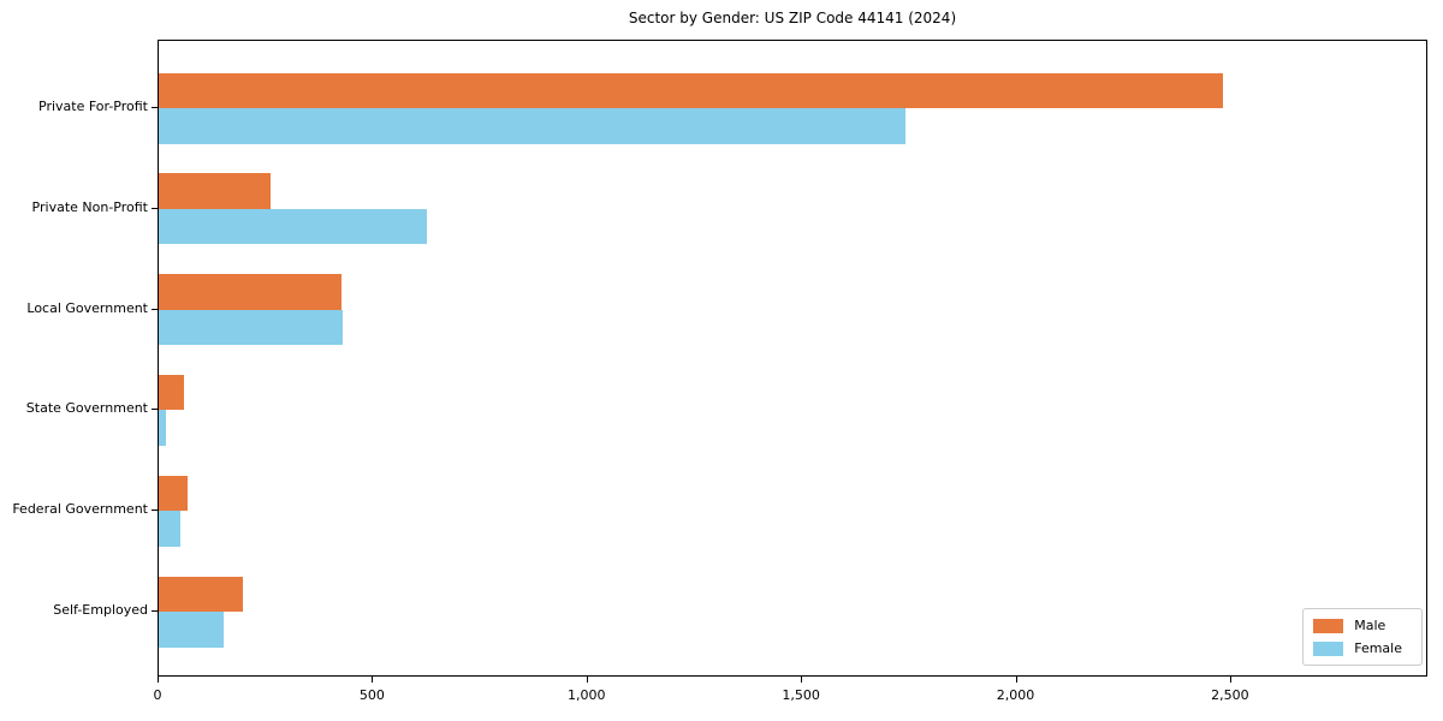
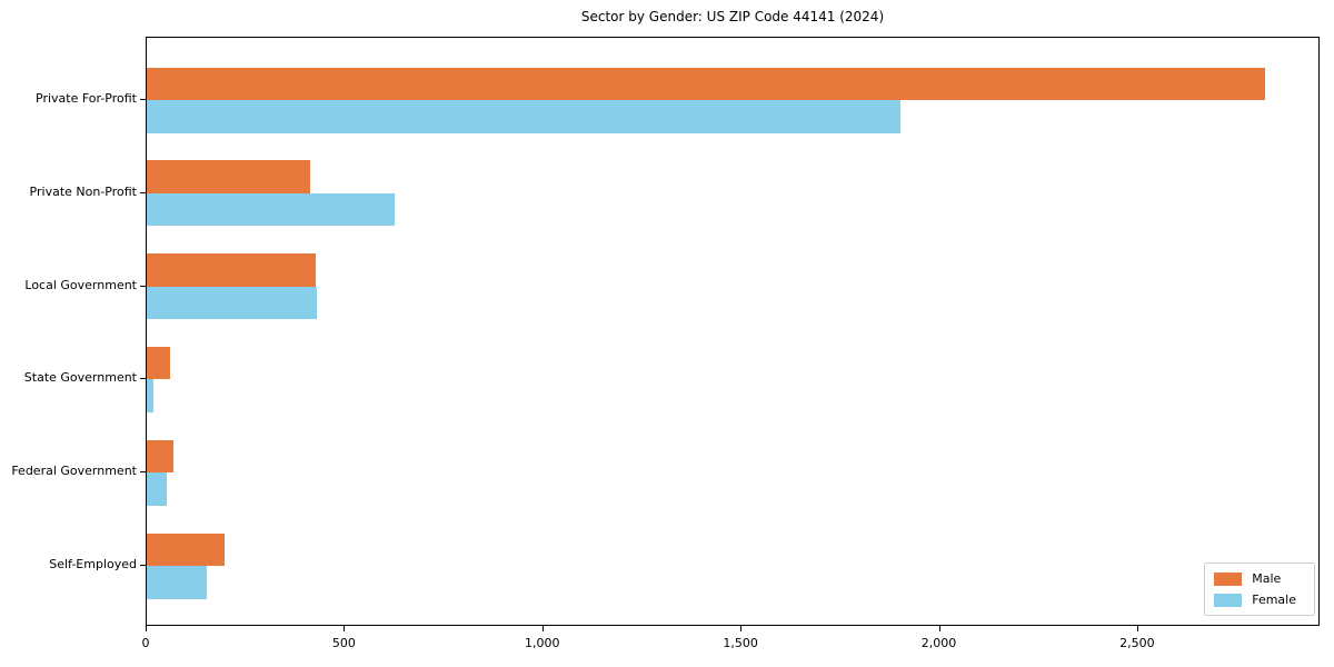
Male/Private For-Profit: 2480 -> 2820
Female/Private For-Profit: 1740 -> 1900
Male/Private Non-Profit: 260 -> 410
